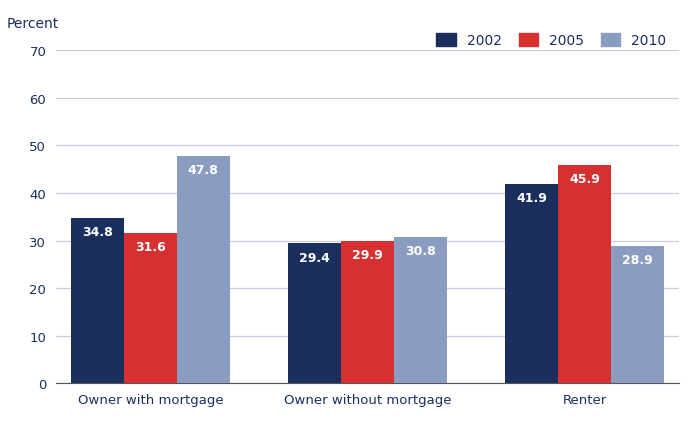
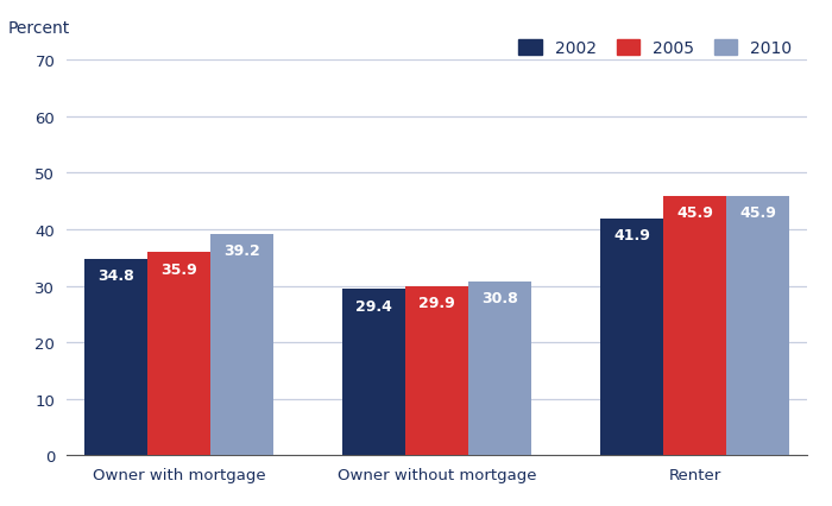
2005/Owner with mortgage: 31.6 -> 35.9
2010/Owner with mortgage: 47.8 -> 39.2
2010/Renter: 28.9 -> 45.9
